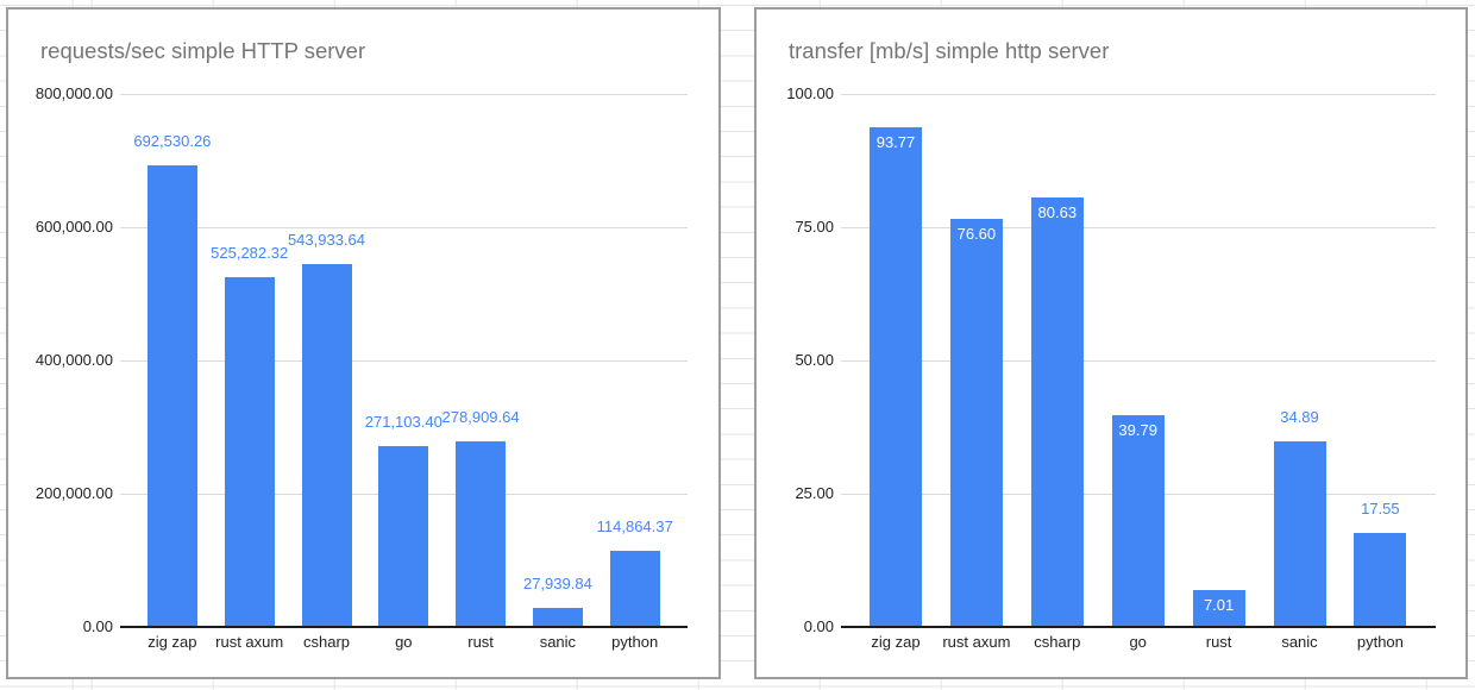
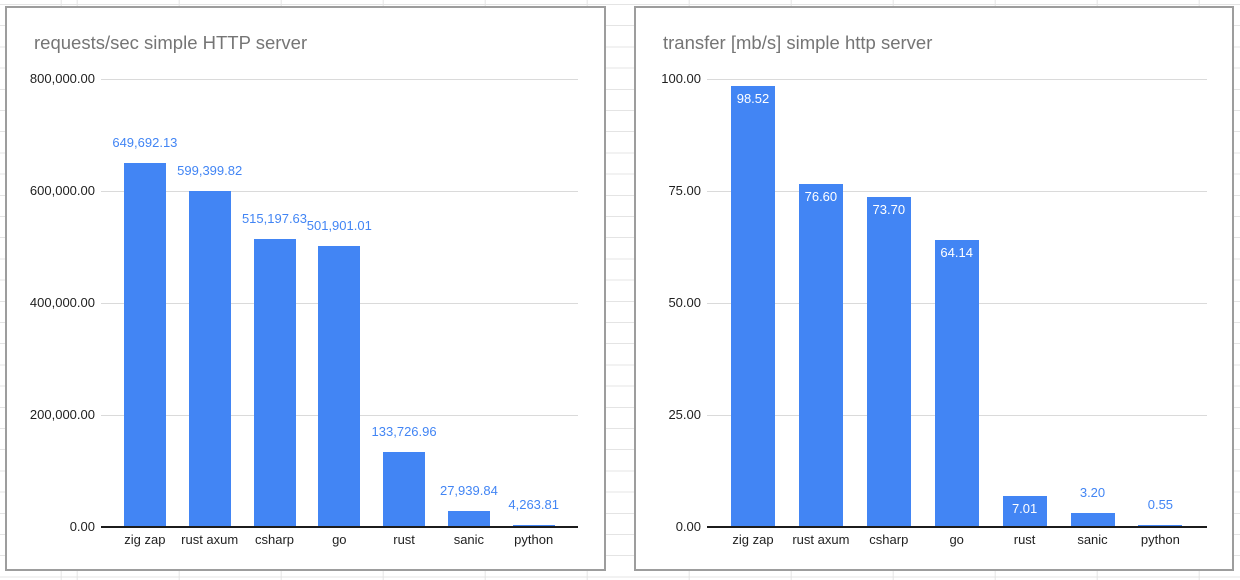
requests/sec simple HTTP server/zig zap: 692,530.26 -> 649,692.13
requests/sec simple HTTP server/rust axum: 525,282.32 -> 599,399.82
requests/sec simple HTTP server/csharp: 543,933.64 -> 515,197.63
requests/sec simple HTTP server/go: 271,103.40 -> 501,901.01
requests/sec simple HTTP server/rust: 278,909.64 -> 133,726.96
requests/sec simple HTTP server/python: 114,864.37 -> 4,263.81
transfer [mb/s] simple http server/zig zap: 93.77 -> 98.52
transfer [mb/s] simple http server/csharp: 80.63 -> 73.70
transfer [mb/s] simple http server/go: 39.79 -> 64.14
transfer [mb/s] simple http server/sanic: 34.89 -> 3.20
transfer [mb/s] simple http server/python: 17.55 -> 0.55
